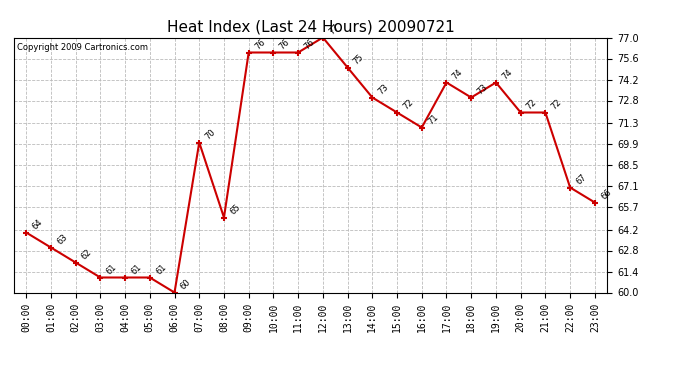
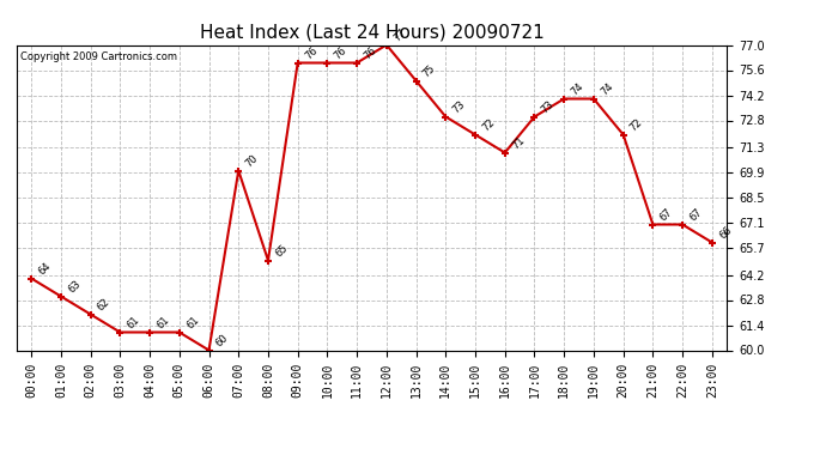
17:00: 74 -> 73
18:00: 73 -> 74
21:00: 72 -> 67
